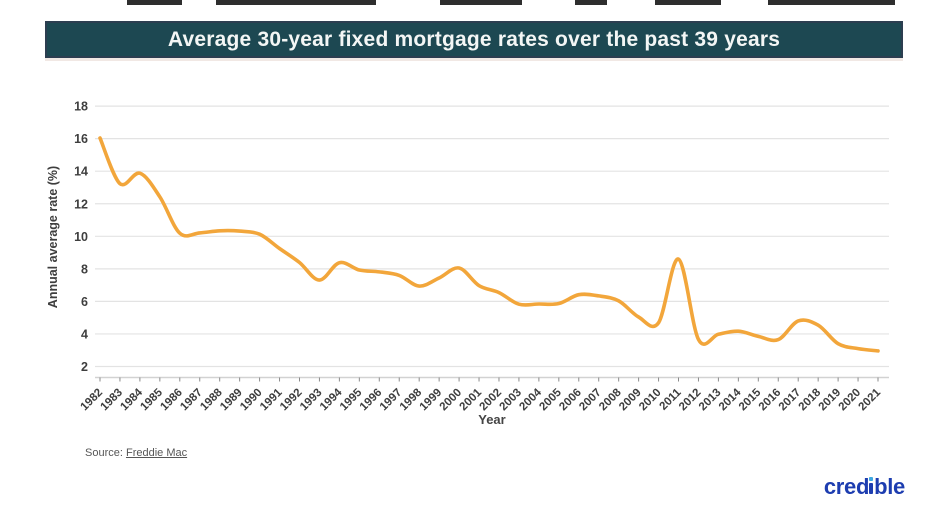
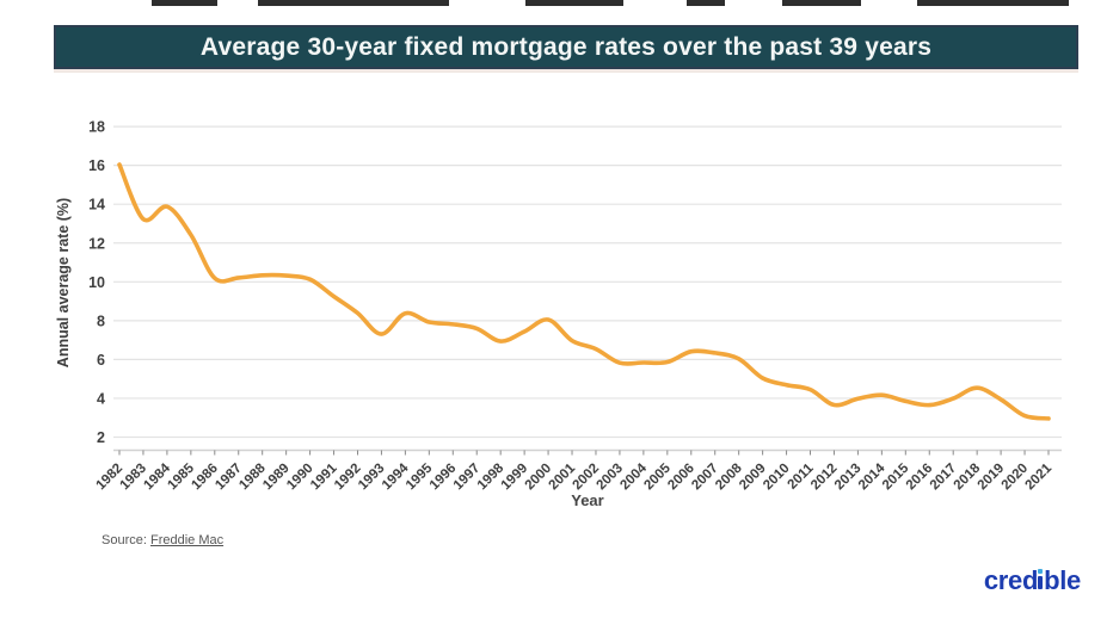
2011: 8.6 -> 4.5
2017: 4.8 -> 4.0
2019: 3.4 -> 3.9
